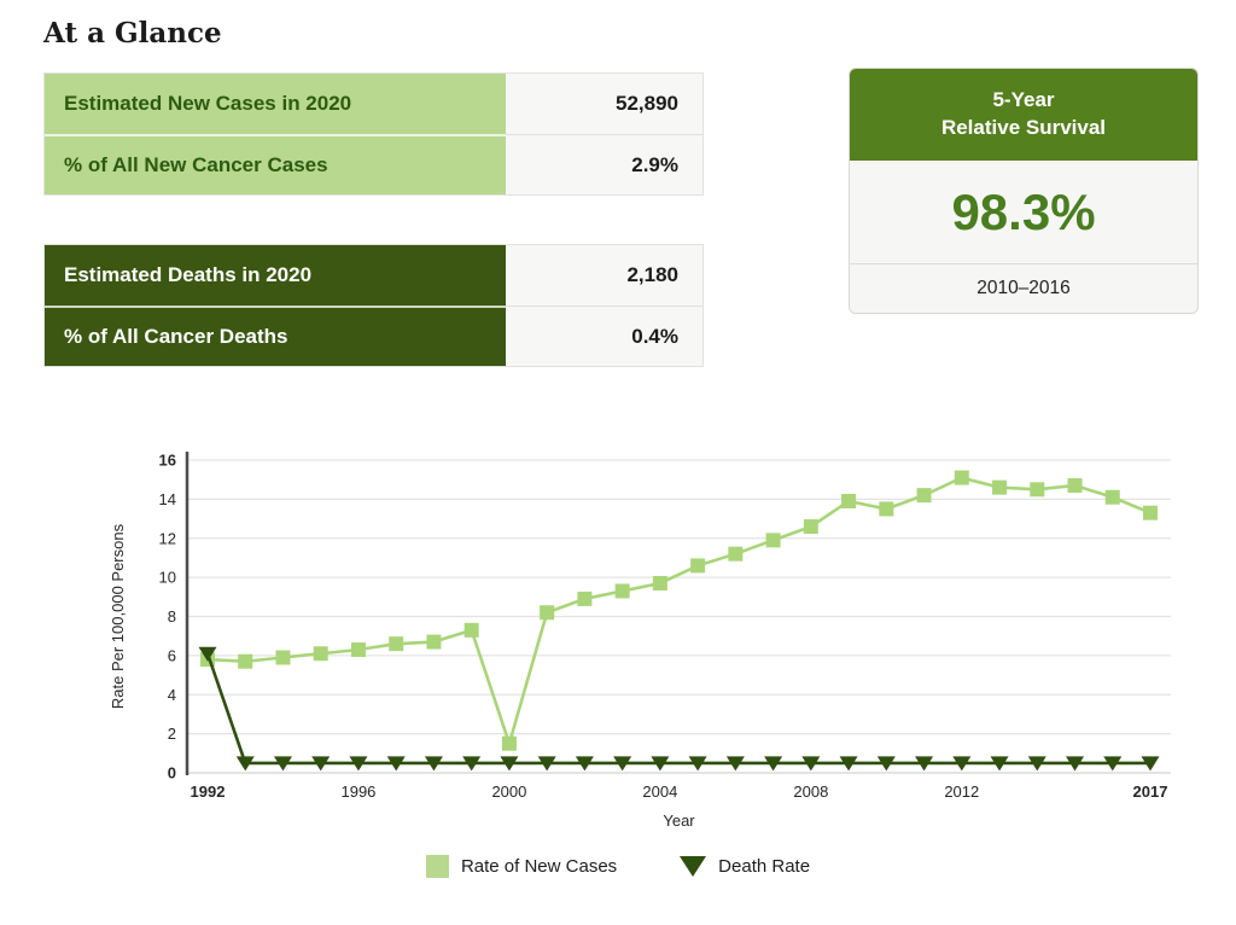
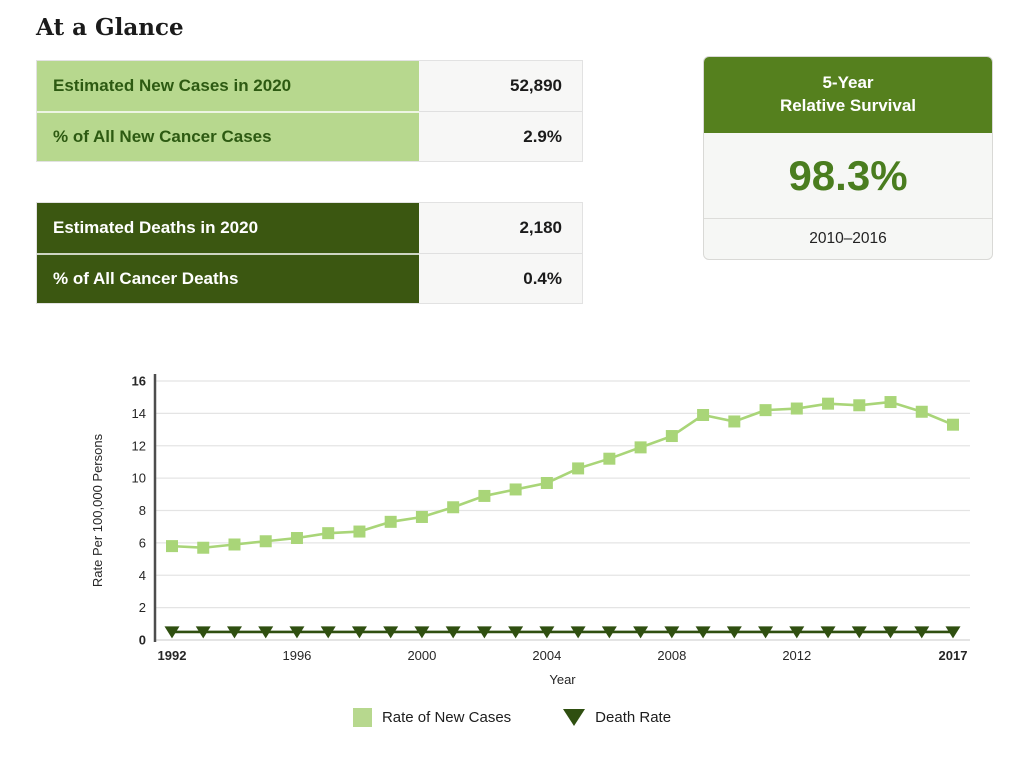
Death Rate/1992: 6.1 -> 0.5
Rate of New Cases/2000: 1.5 -> 7.6
Rate of New Cases/2012: 15.1 -> 14.3
